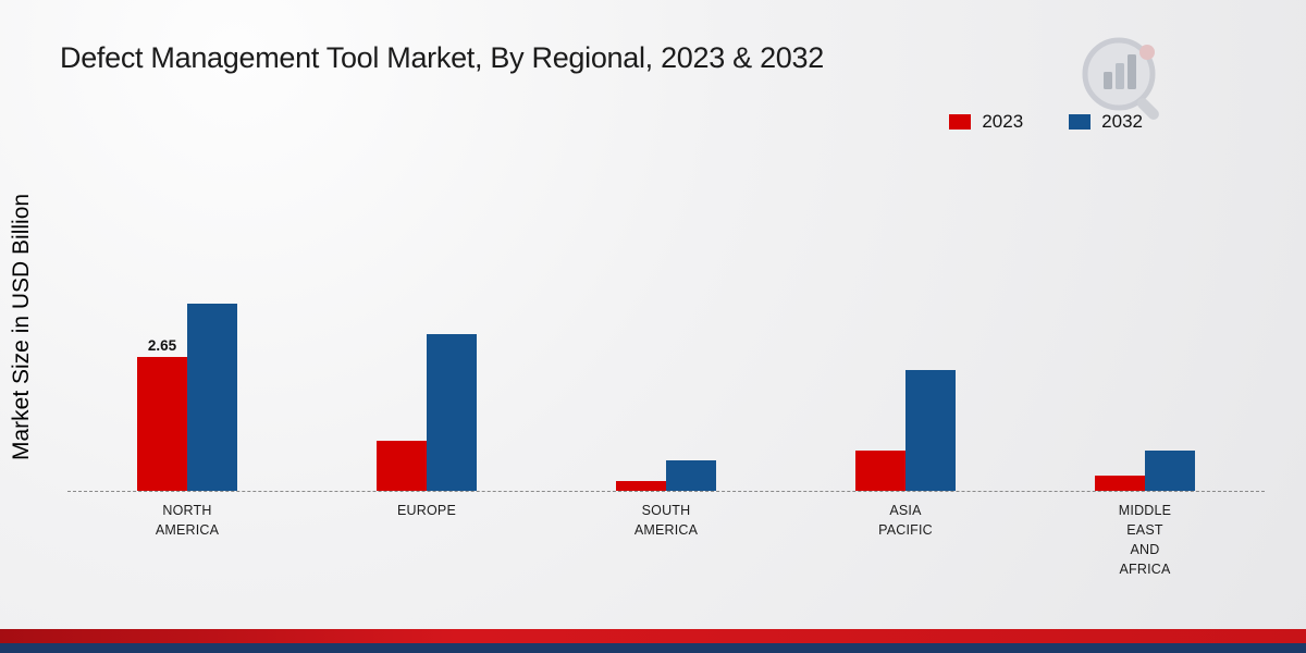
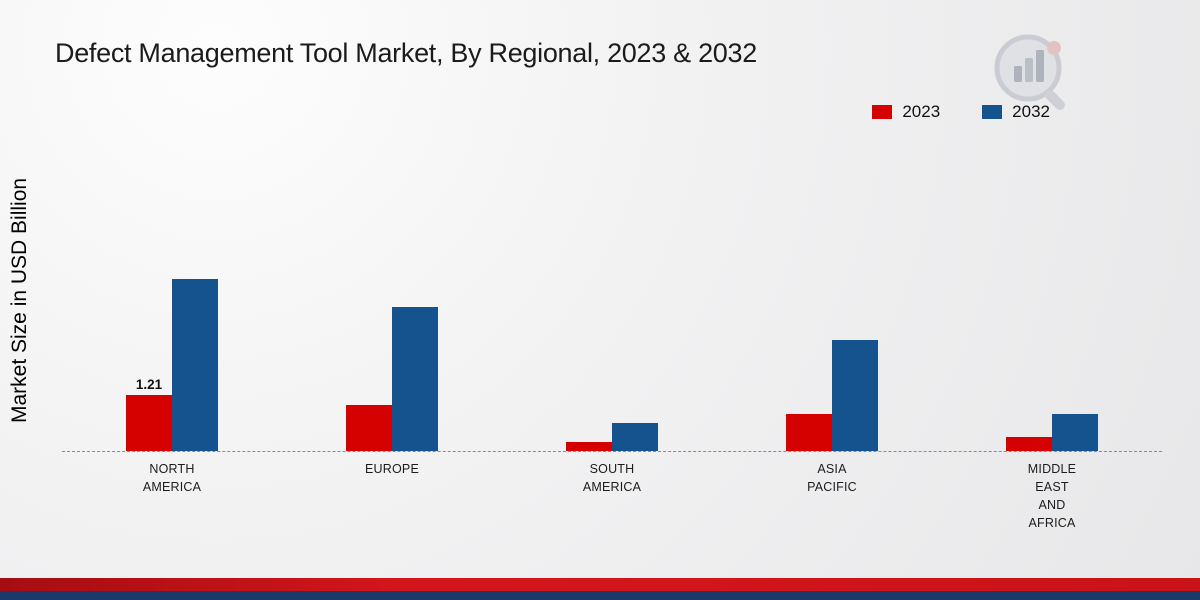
2023/NORTH AMERICA: 2.65 -> 1.21
